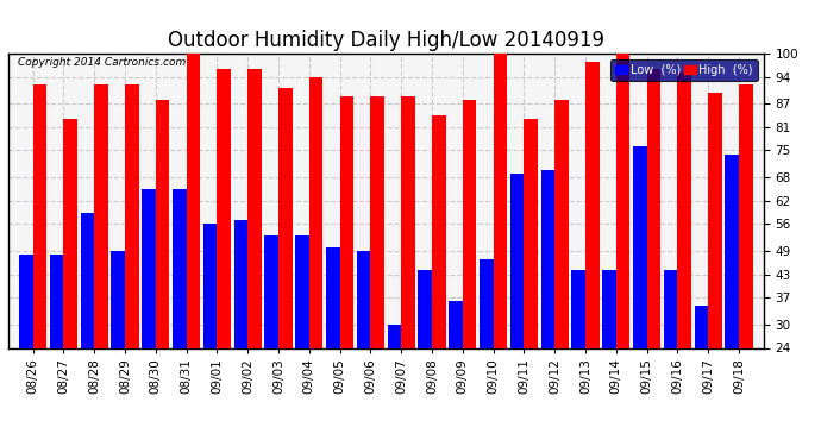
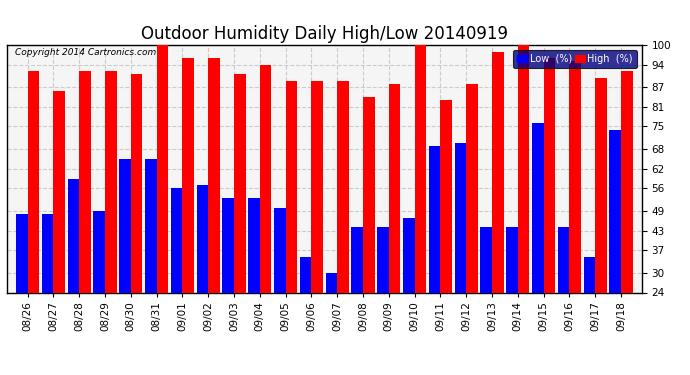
High (%)/08/27: 83 -> 86
High (%)/08/30: 88 -> 91
Low (%)/09/06: 49 -> 35
Low (%)/09/09: 36 -> 44
